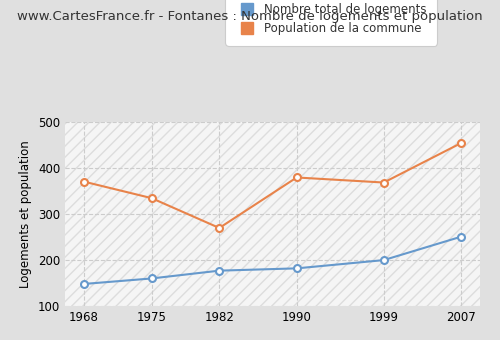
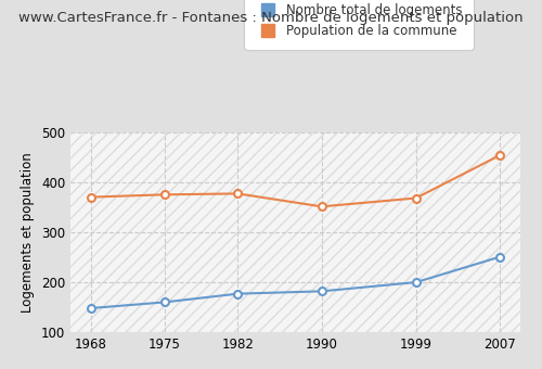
Population de la commune/1975: 335 -> 376
Population de la commune/1982: 270 -> 378
Population de la commune/1990: 380 -> 352
